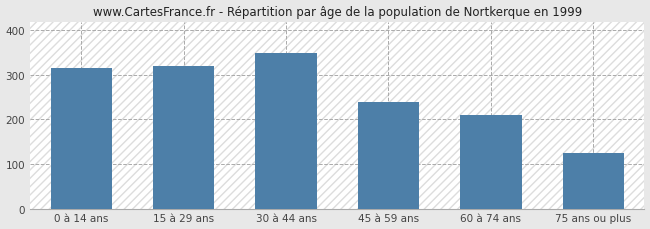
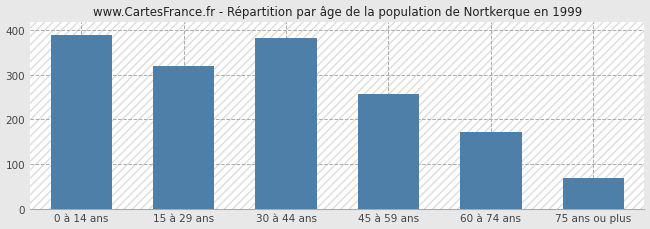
0 à 14 ans: 315 -> 390
30 à 44 ans: 350 -> 383
45 à 59 ans: 240 -> 257
60 à 74 ans: 210 -> 172
75 ans ou plus: 125 -> 68
